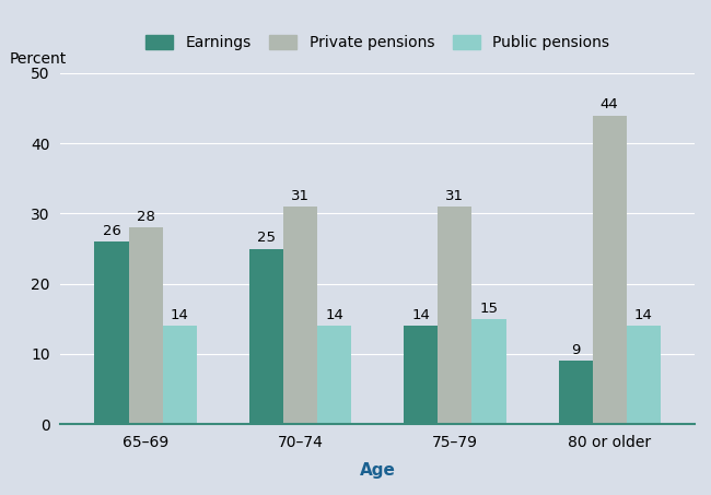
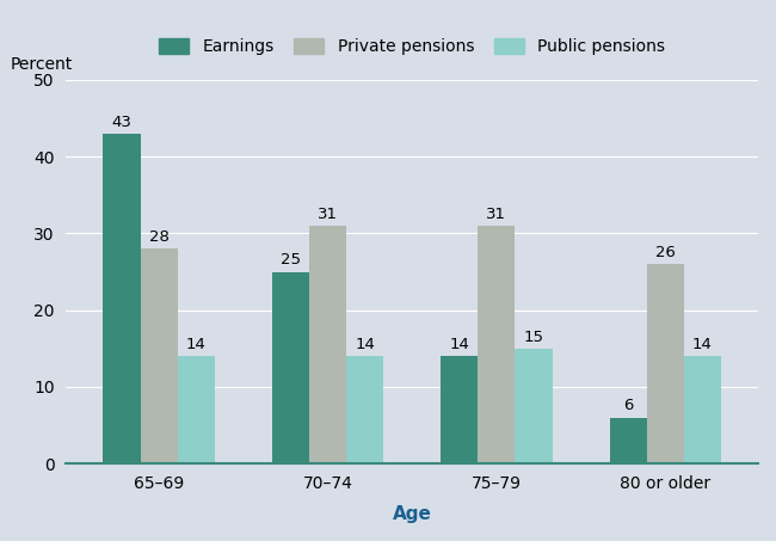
Earnings/65–69: 26 -> 43
Earnings/80 or older: 9 -> 6
Private pensions/80 or older: 44 -> 26
